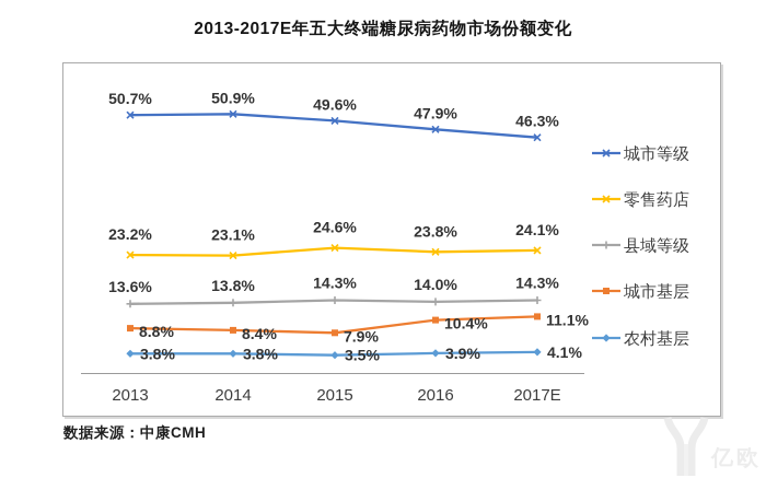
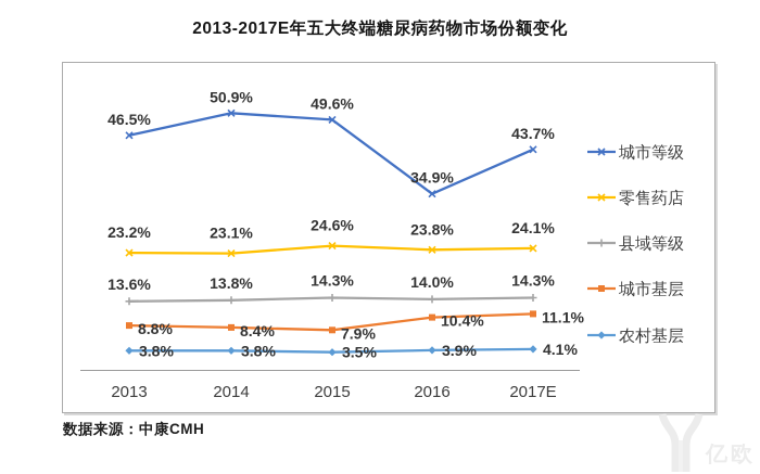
城市等级/2013: 50.7% -> 46.5%
城市等级/2016: 47.9% -> 34.9%
城市等级/2017E: 46.3% -> 43.7%
